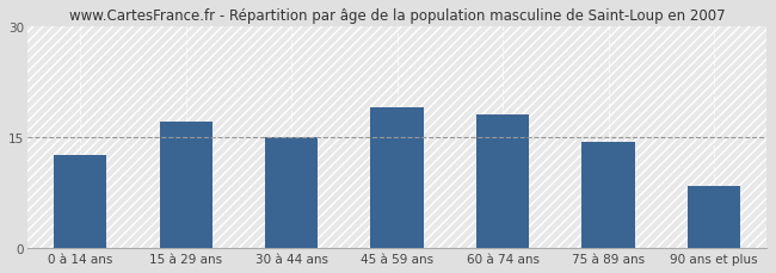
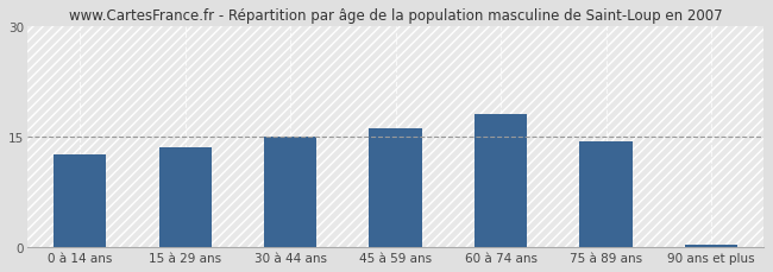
15 à 29 ans: 17.0 -> 13.5
45 à 59 ans: 19.0 -> 16.0
90 ans et plus: 8.4 -> 0.3
